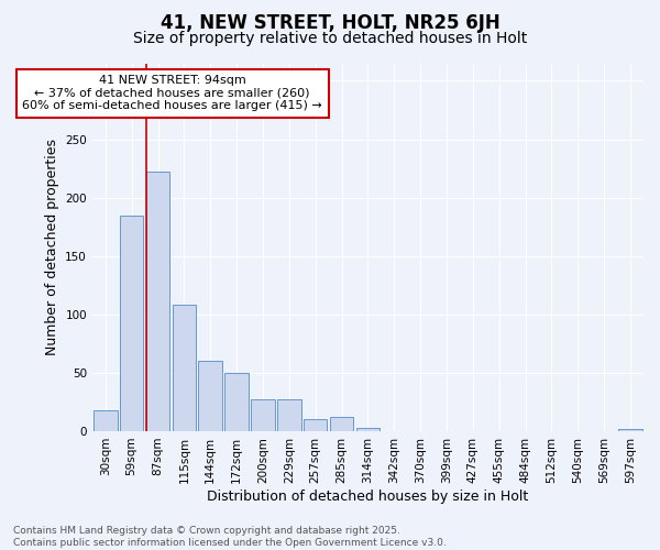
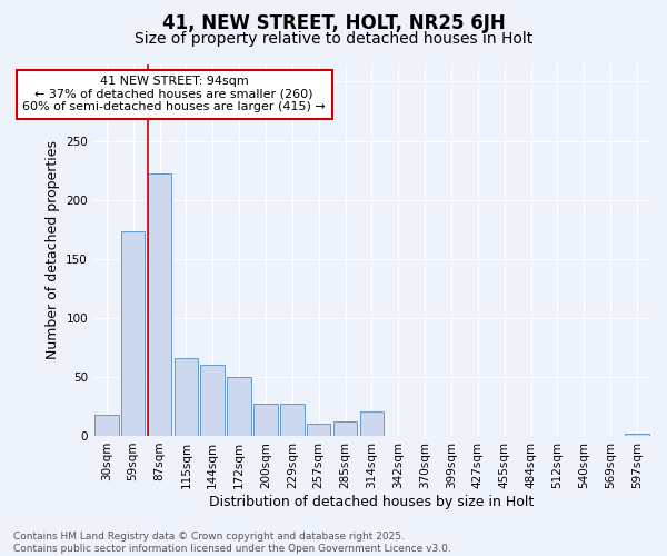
59sqm: 185 -> 173
115sqm: 108 -> 66
314sqm: 3 -> 21
